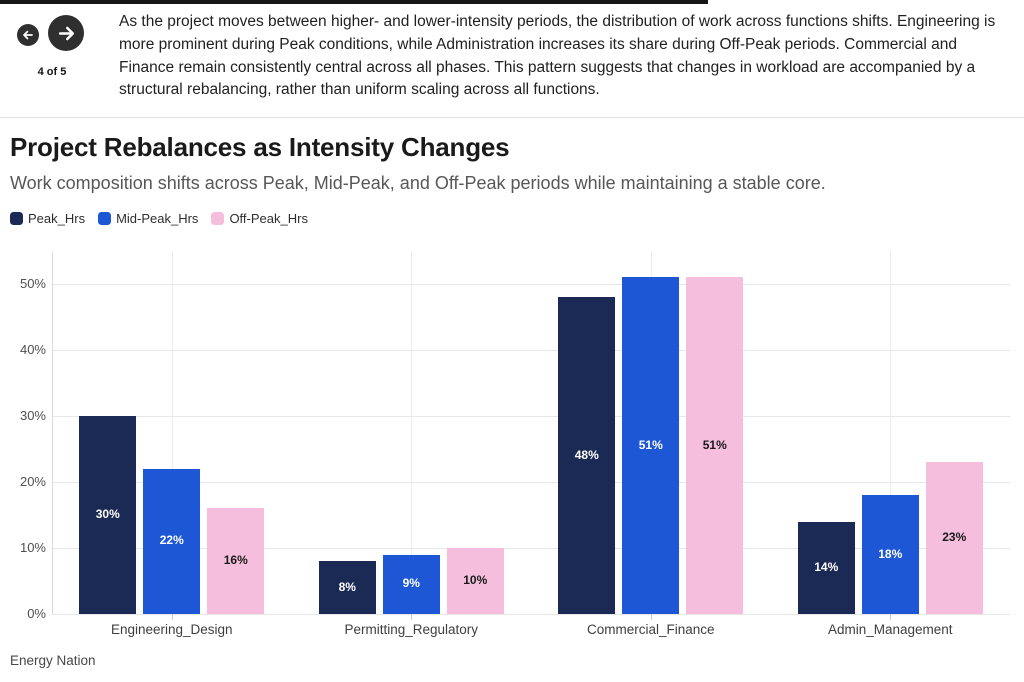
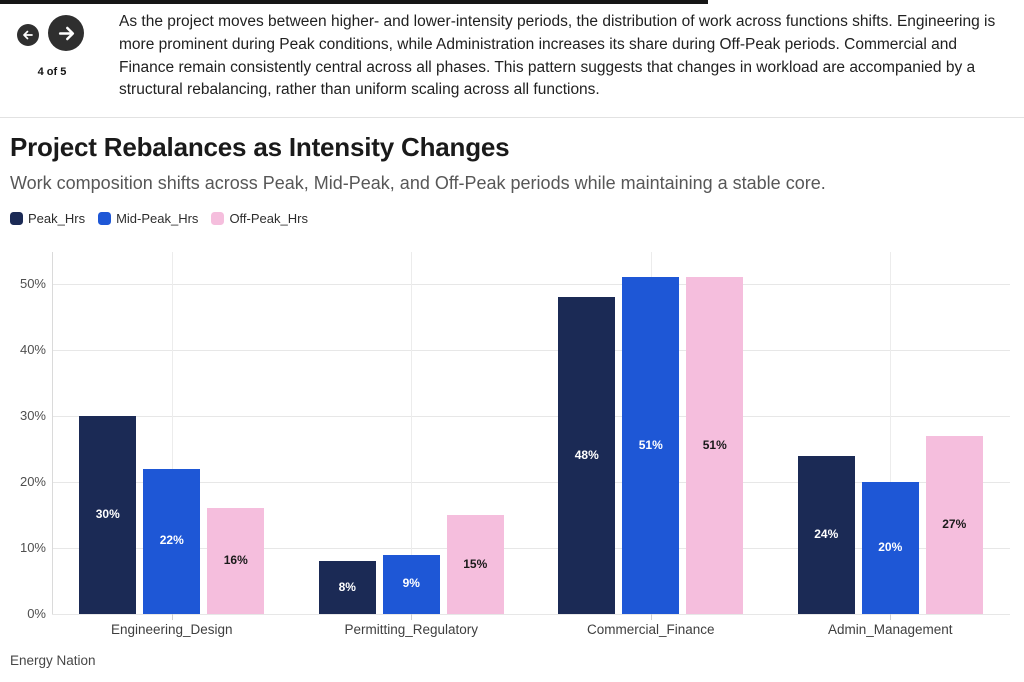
Off-Peak_Hrs/Permitting_Regulatory: 10% -> 15%
Peak_Hrs/Admin_Management: 14% -> 24%
Mid-Peak_Hrs/Admin_Management: 18% -> 20%
Off-Peak_Hrs/Admin_Management: 23% -> 27%
